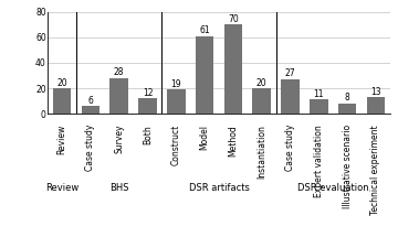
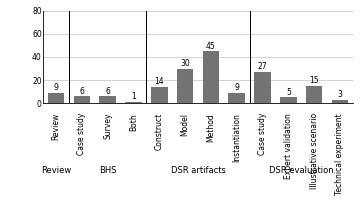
Review: 20 -> 9
Survey: 28 -> 6
Both: 12 -> 1
Construct: 19 -> 14
Model: 61 -> 30
Method: 70 -> 45
Instantiation: 20 -> 9
Expert validation: 11 -> 5
Illustrative scenario: 8 -> 15
Technical experiment: 13 -> 3
